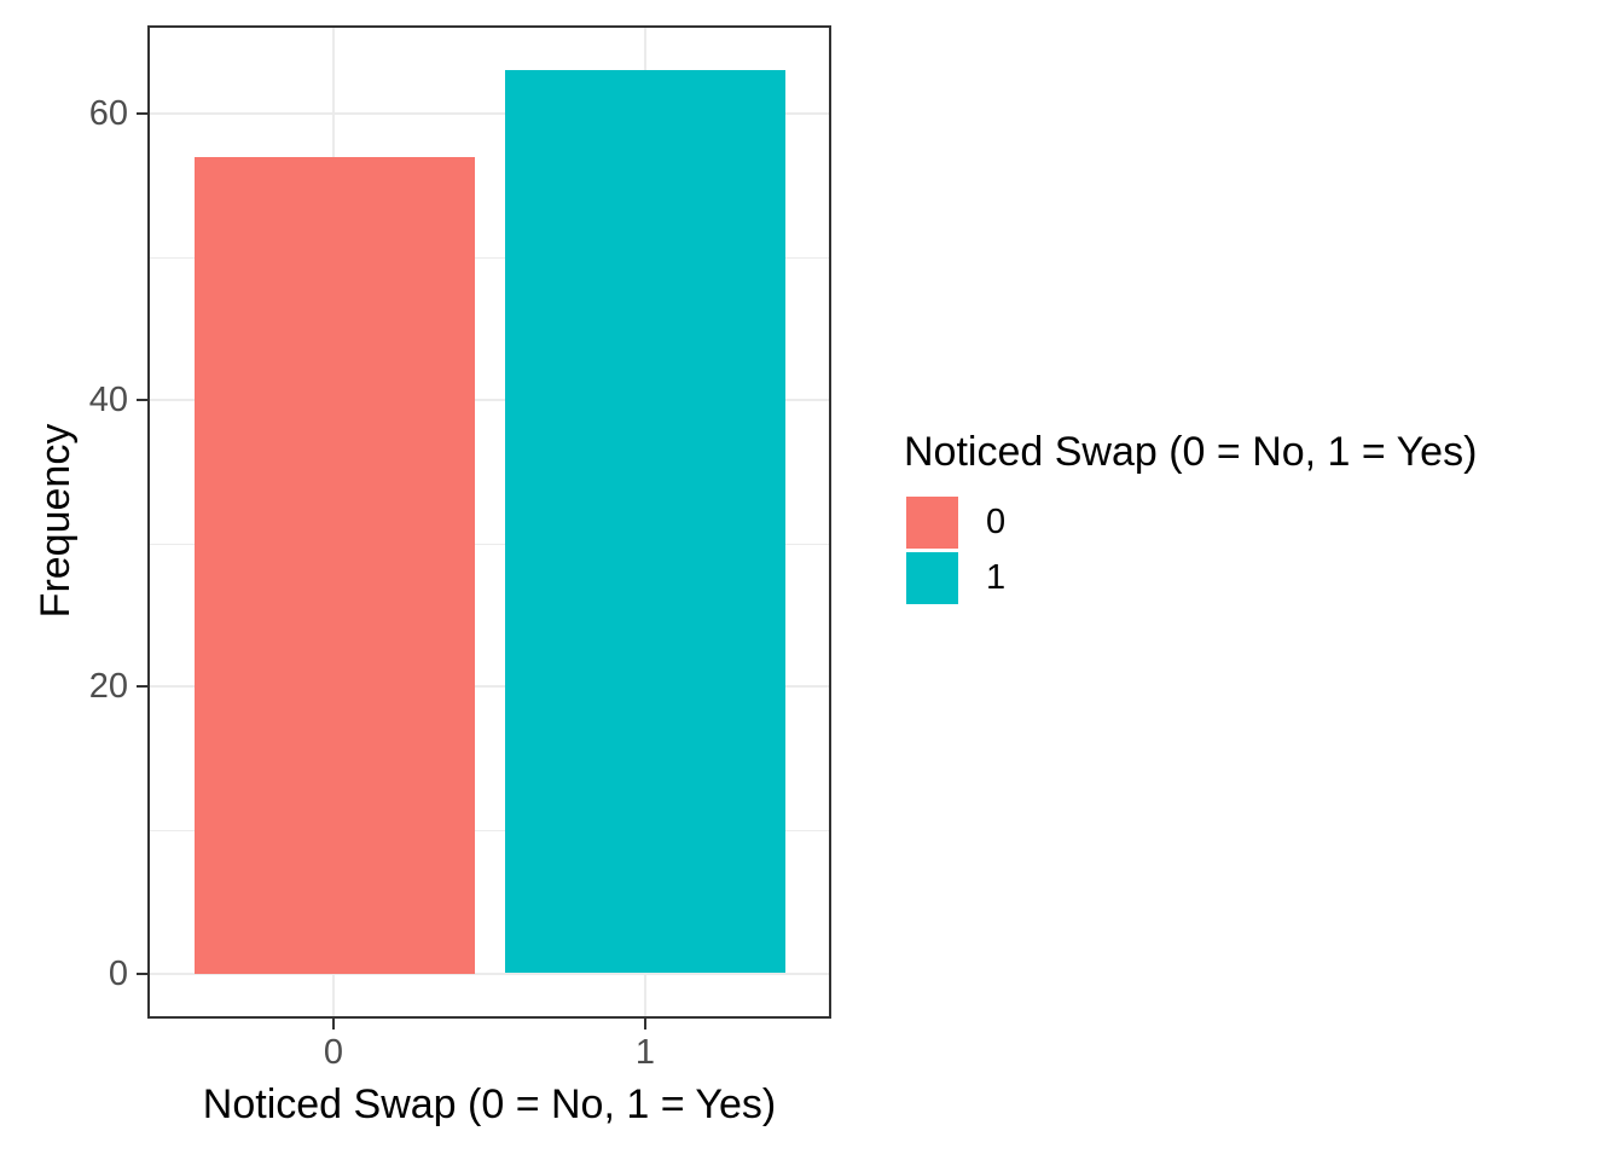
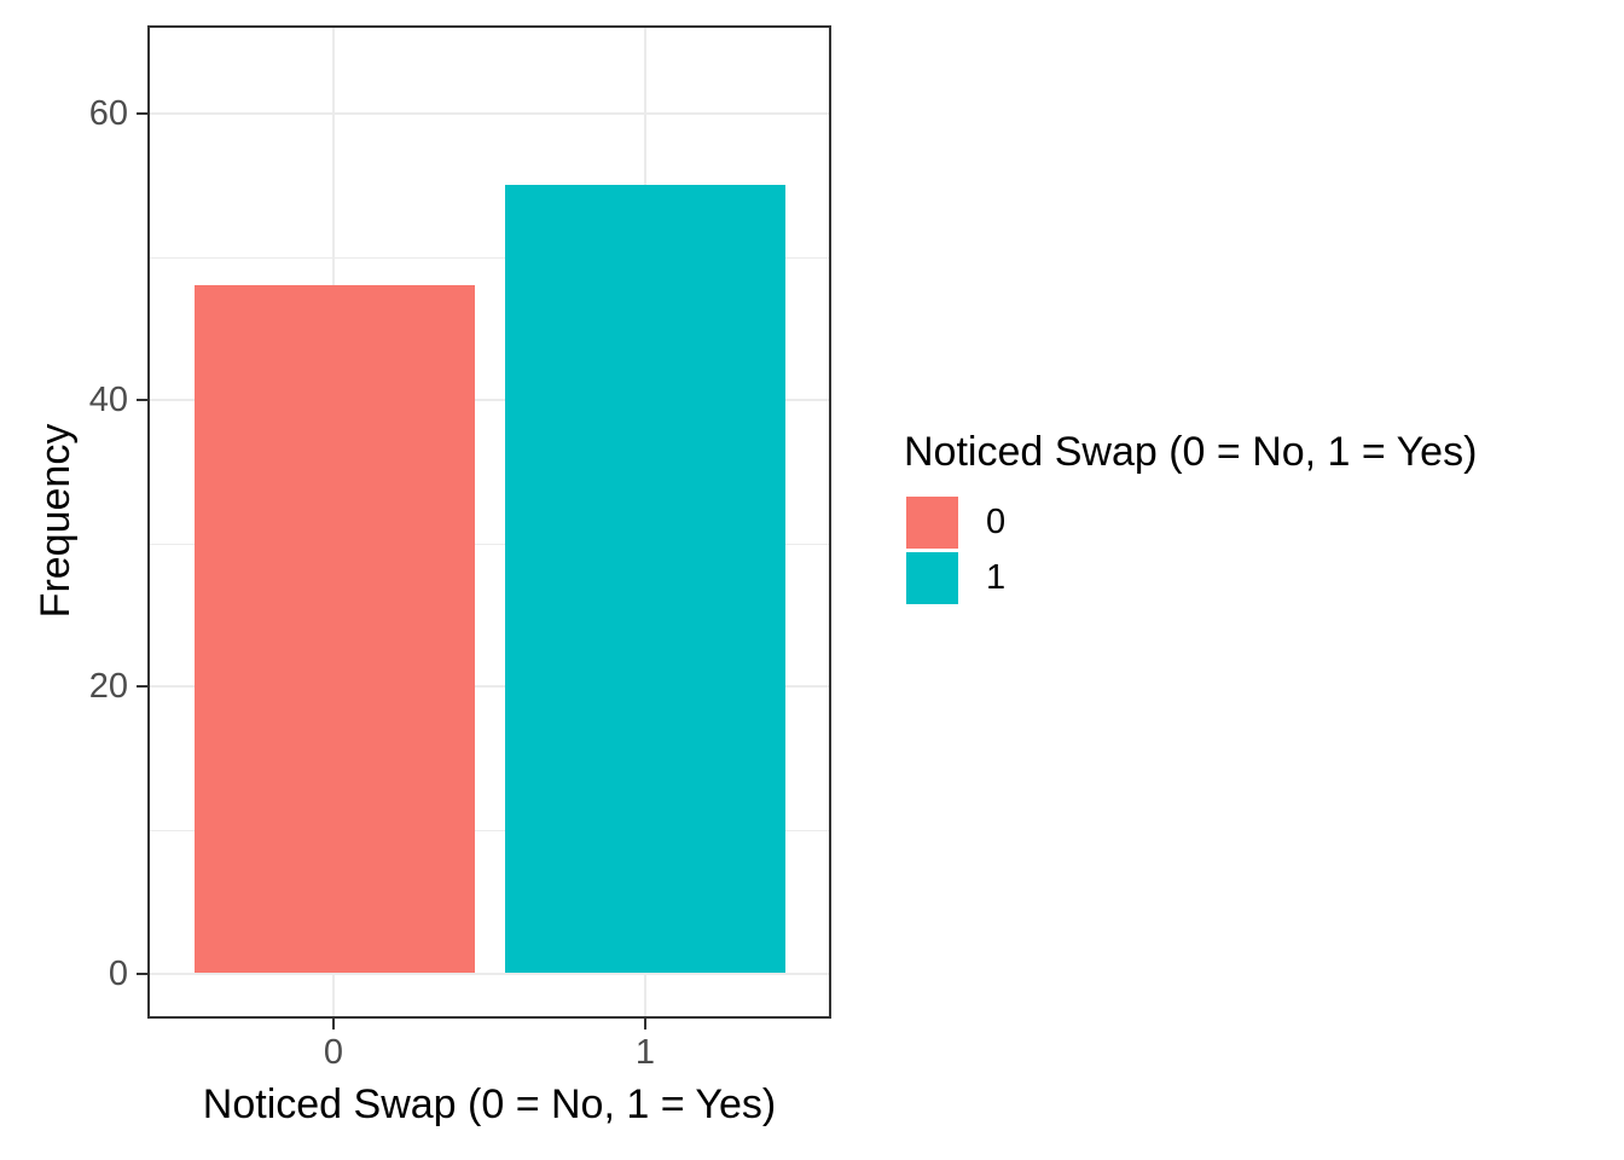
0: 57 -> 48
1: 63 -> 55
